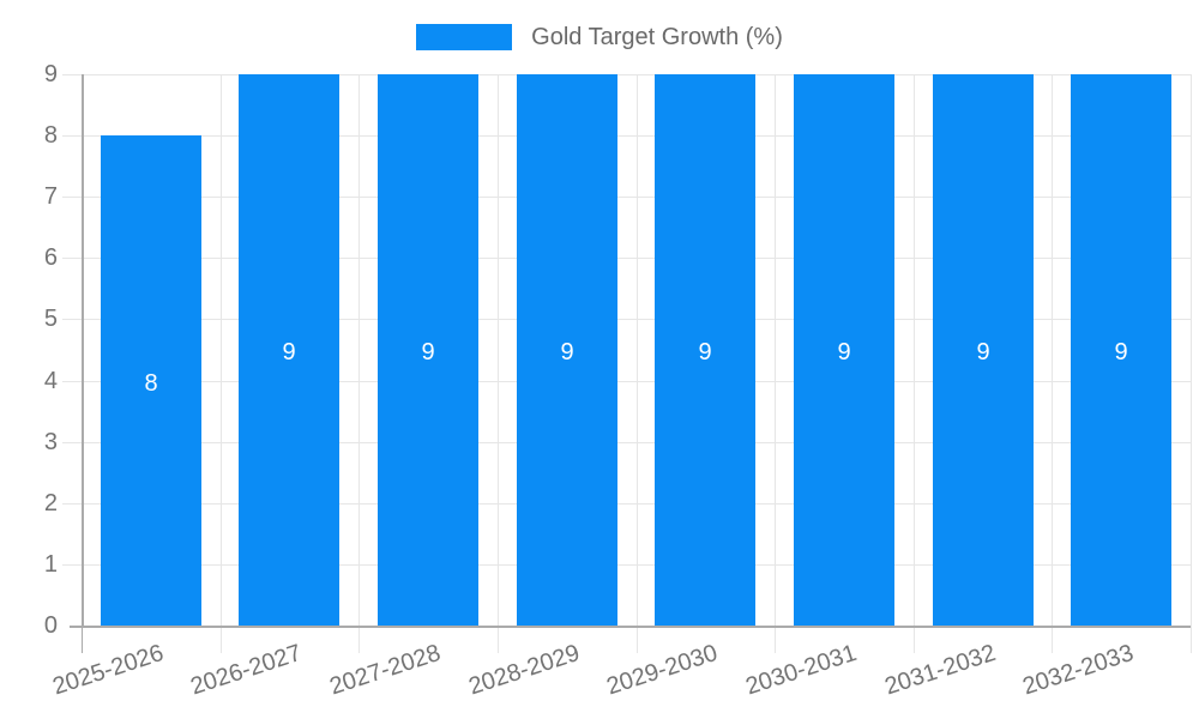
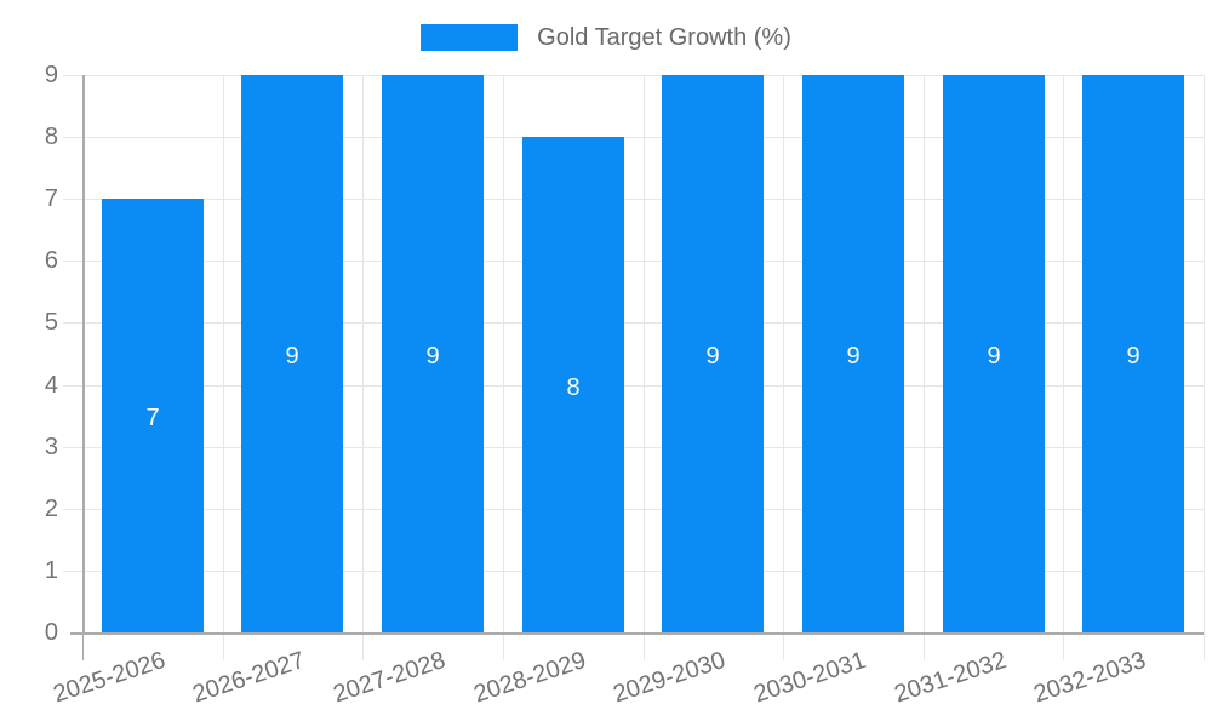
2025-2026: 8 -> 7
2028-2029: 9 -> 8
